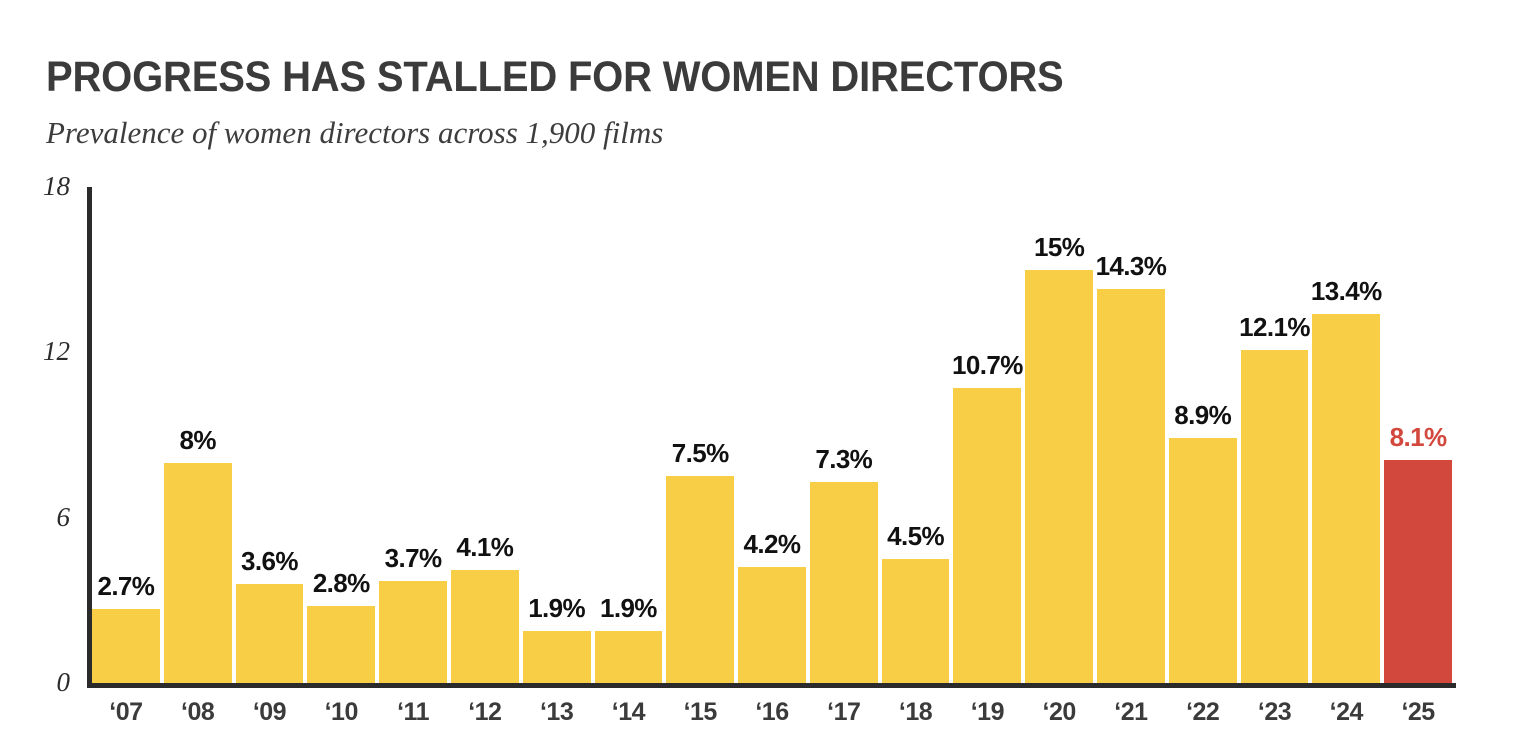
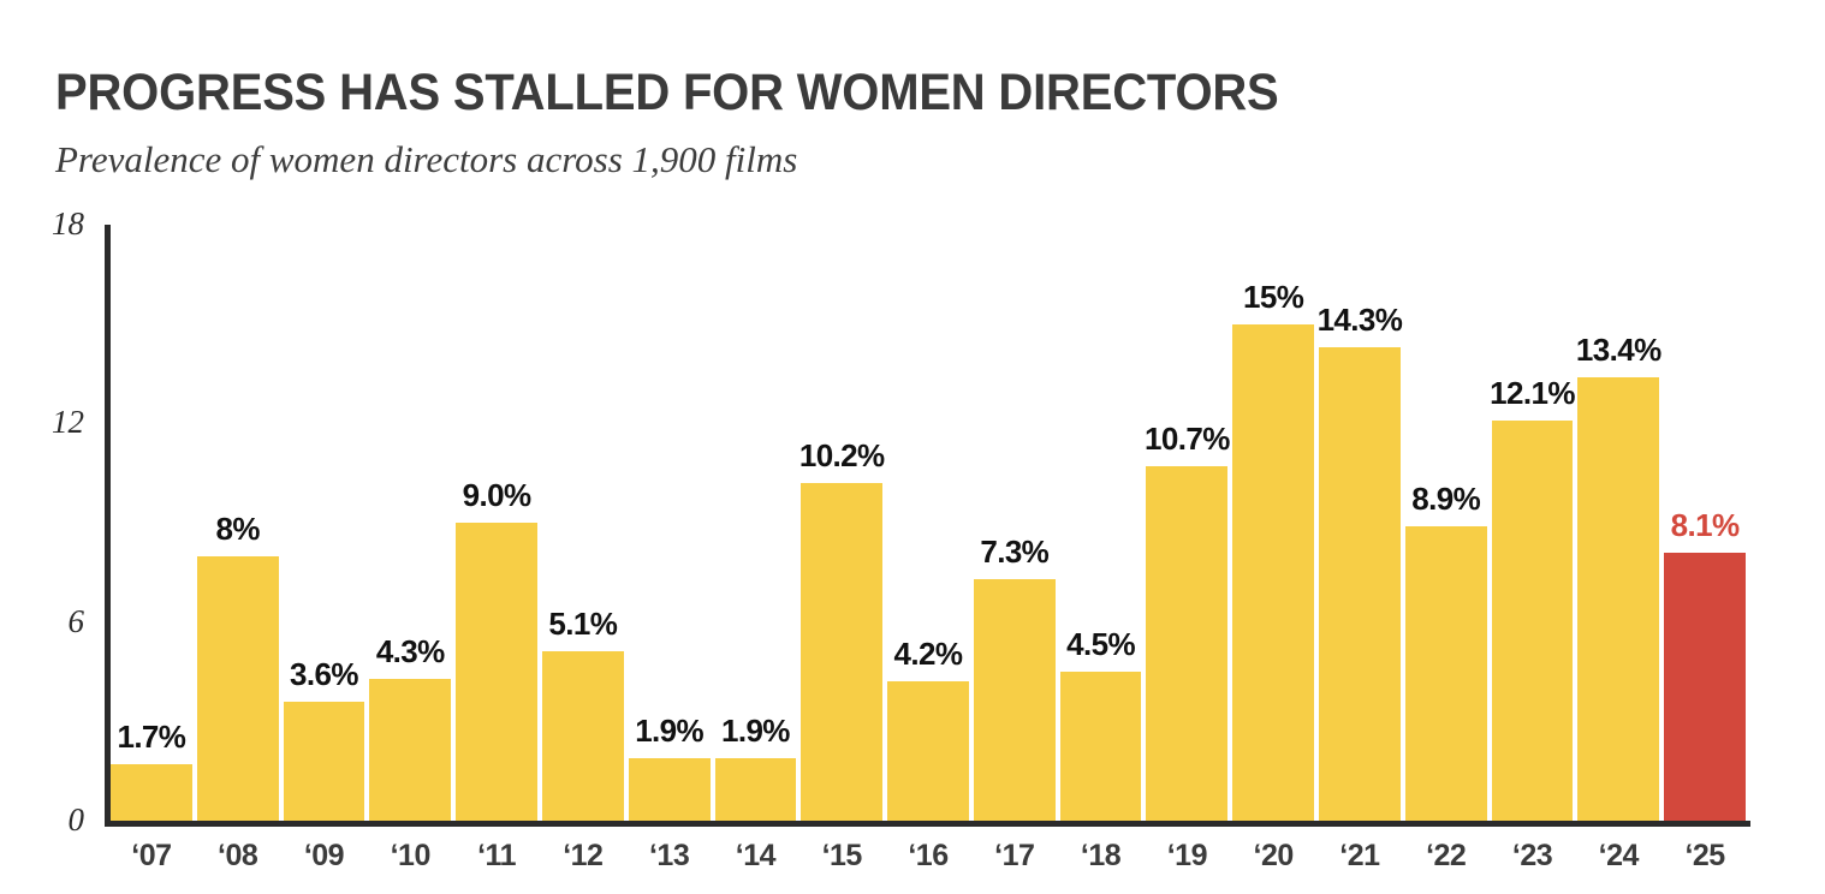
‘07: 2.7% -> 1.7%
‘10: 2.8% -> 4.3%
‘11: 3.7% -> 9.0%
‘12: 4.1% -> 5.1%
‘15: 7.5% -> 10.2%
